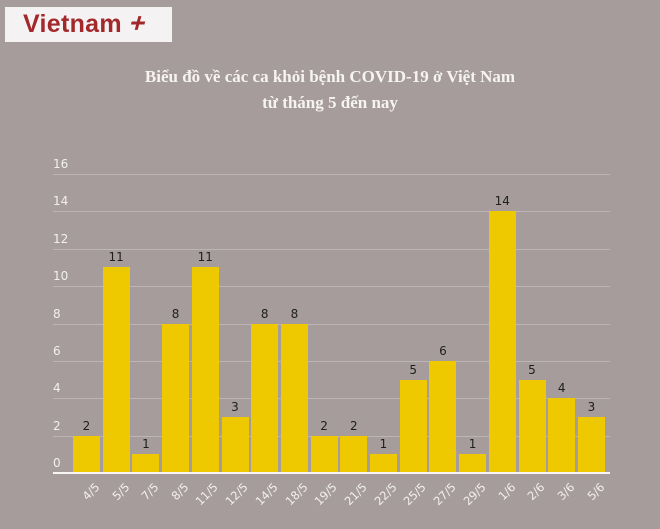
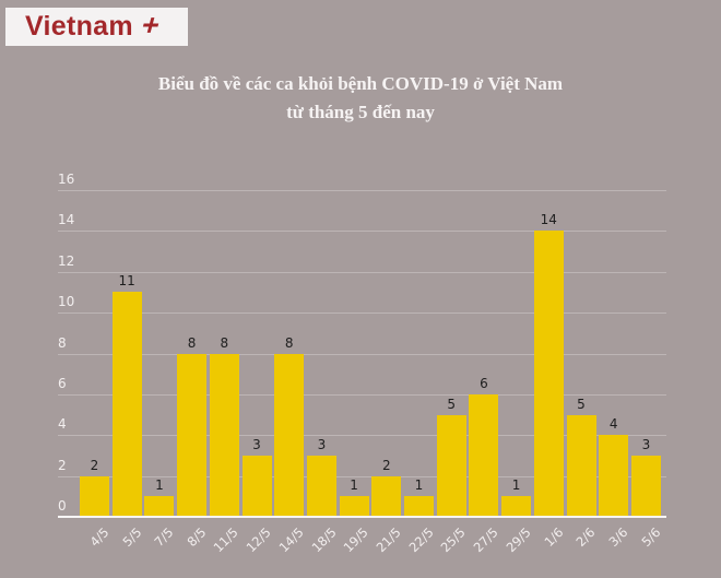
11/5: 11 -> 8
18/5: 8 -> 3
19/5: 2 -> 1
